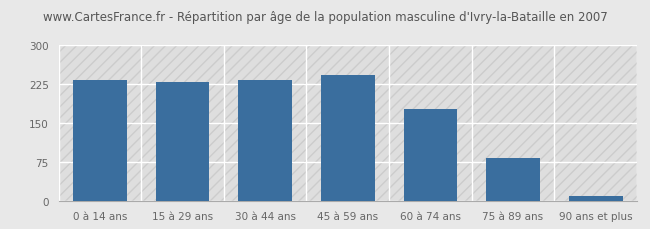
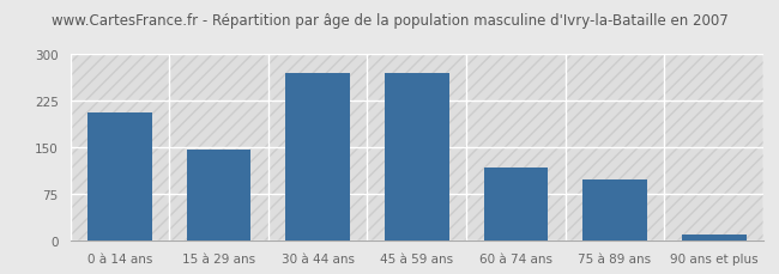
0 à 14 ans: 233 -> 206
15 à 29 ans: 229 -> 146
30 à 44 ans: 233 -> 270
45 à 59 ans: 242 -> 270
60 à 74 ans: 178 -> 118
75 à 89 ans: 83 -> 98
